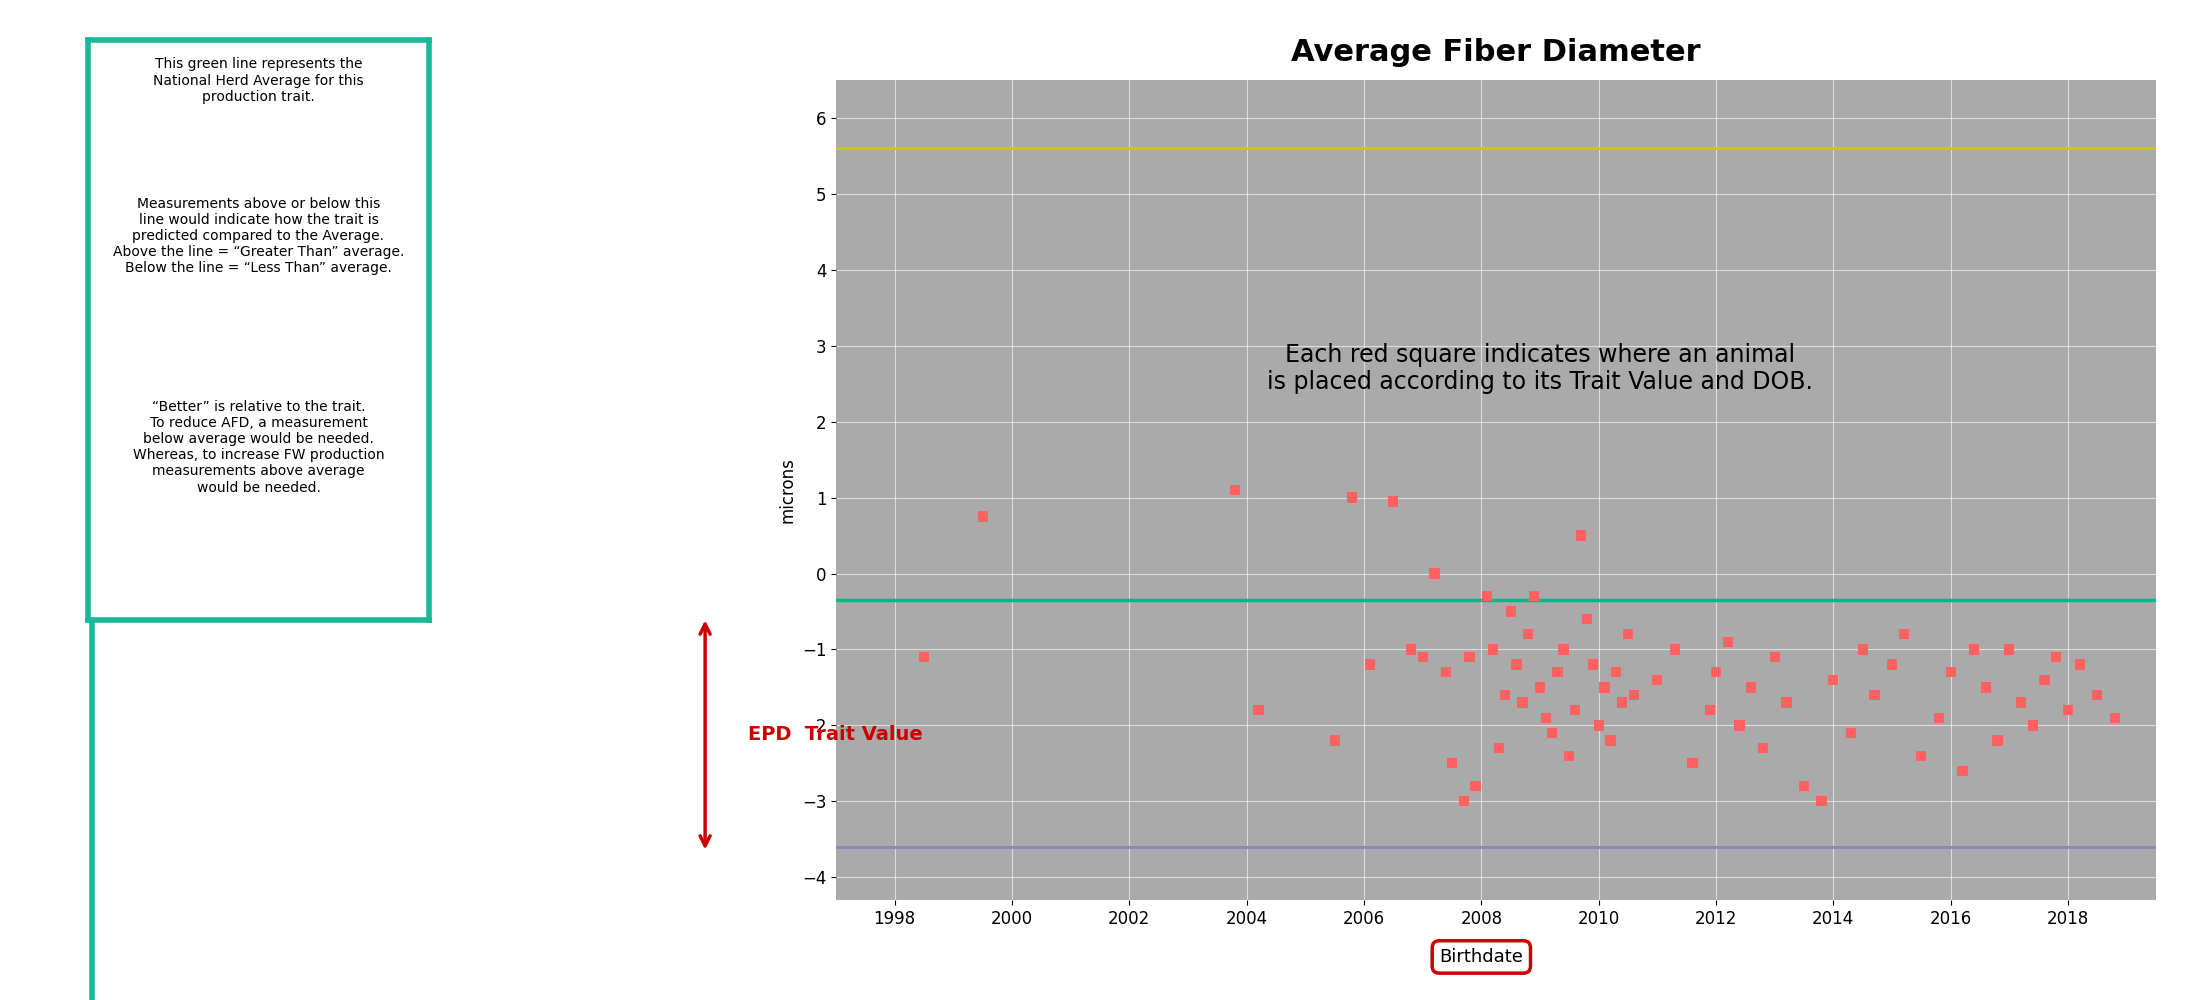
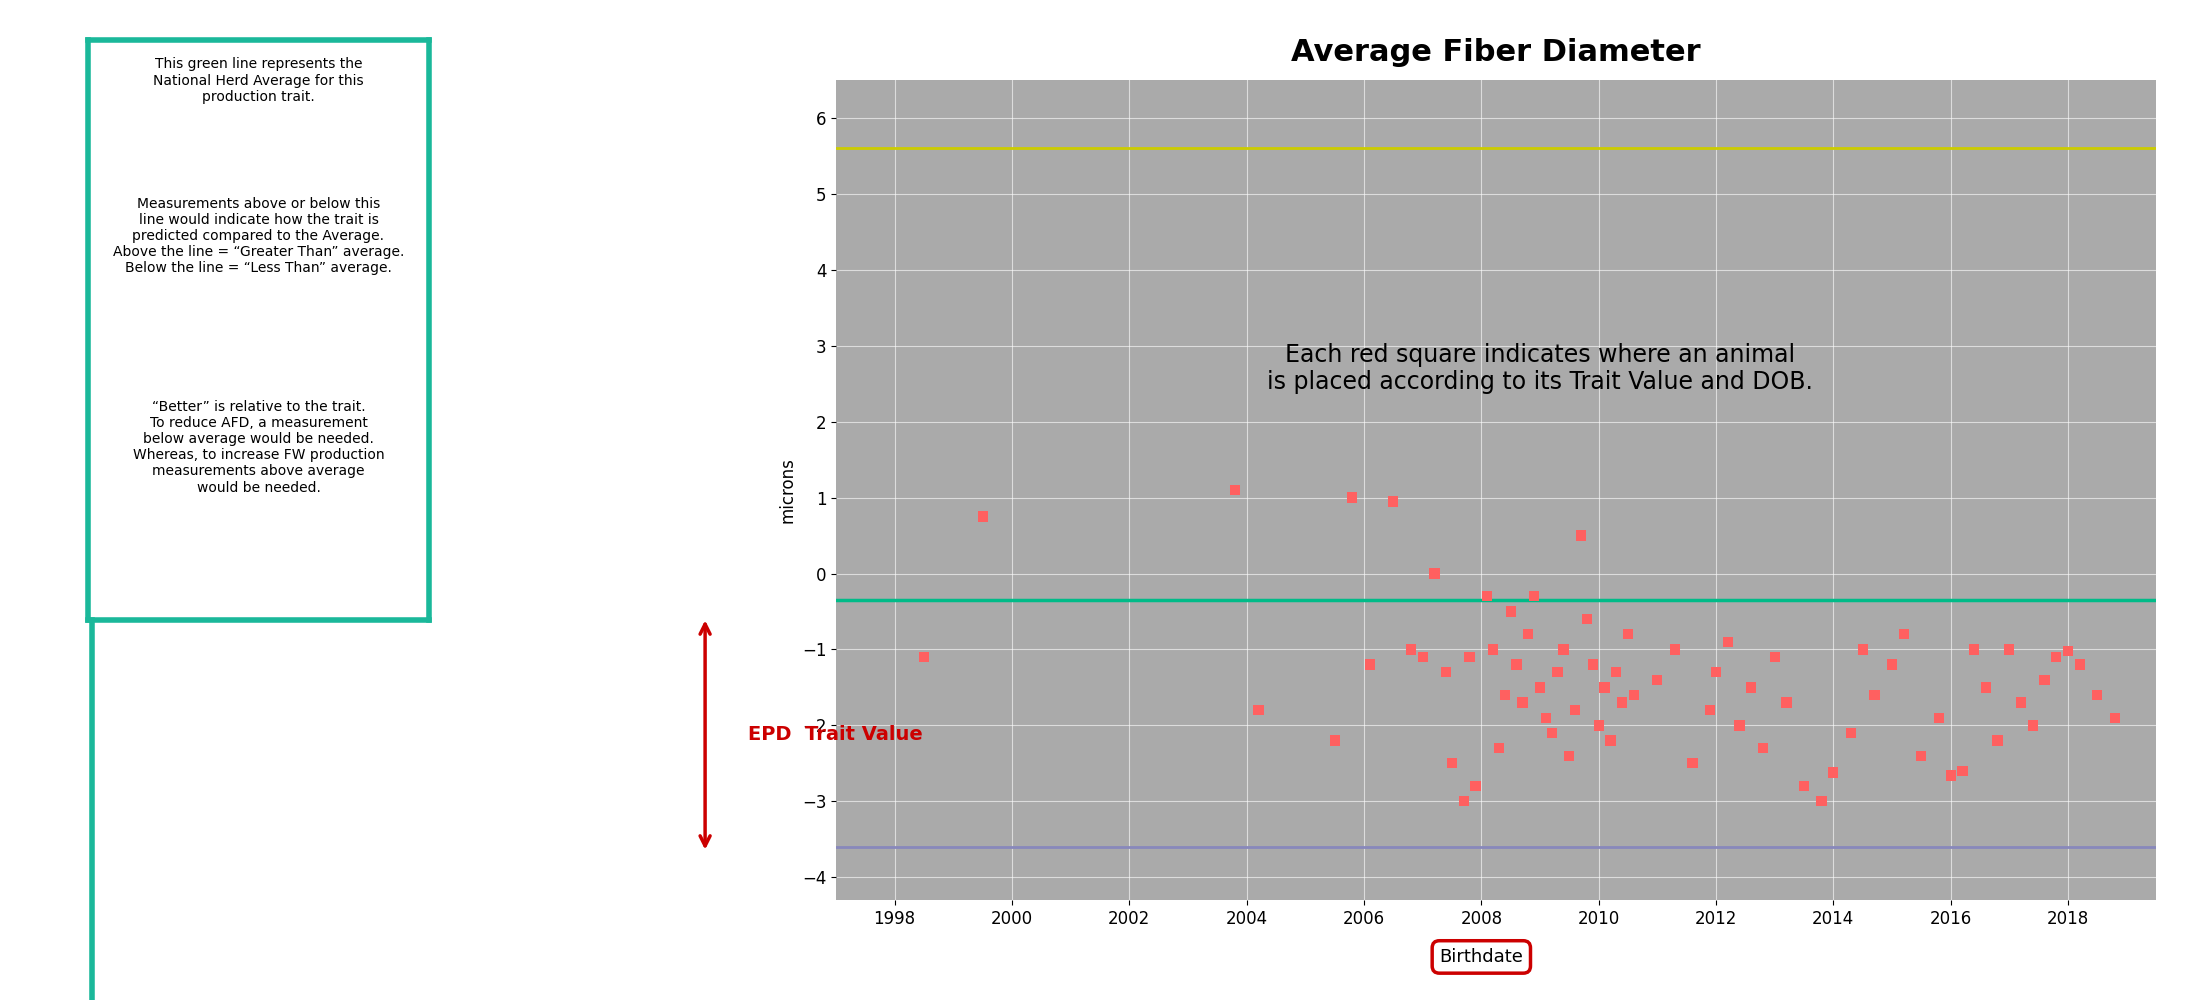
2014: -1.40 -> -2.62
2016: -1.30 -> -2.66
2018: -1.80 -> -1.02
